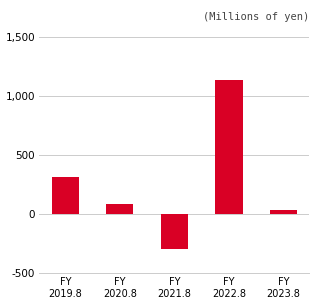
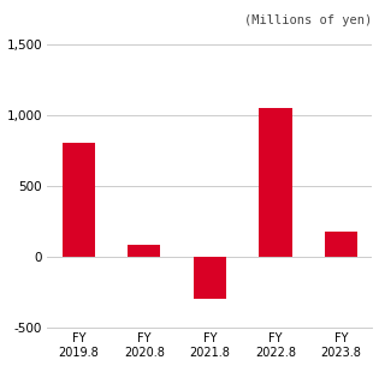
FY 2019.8: 310 -> 800
FY 2022.8: 1,130 -> 1,050
FY 2023.8: 30 -> 180
